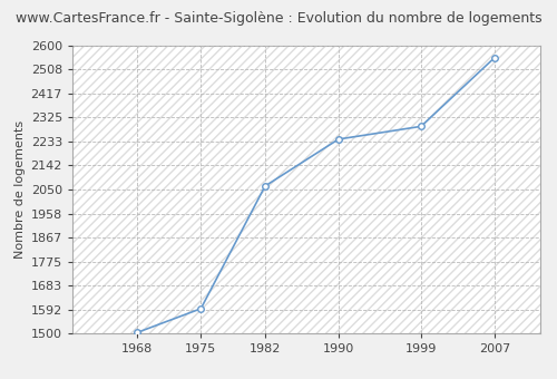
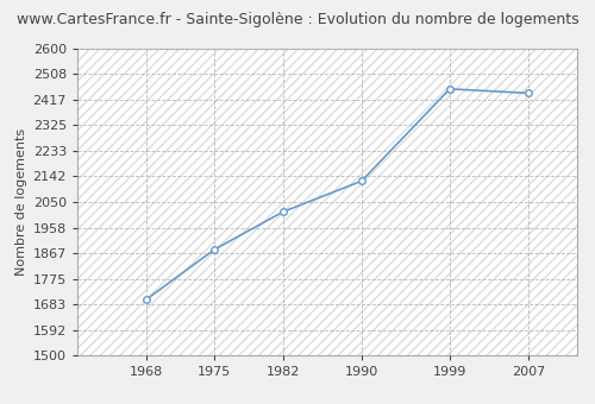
1968: 1503 -> 1700
1975: 1595 -> 1880
1982: 2063 -> 2015
1990: 2242 -> 2125
1999: 2291 -> 2455
2007: 2553 -> 2440
